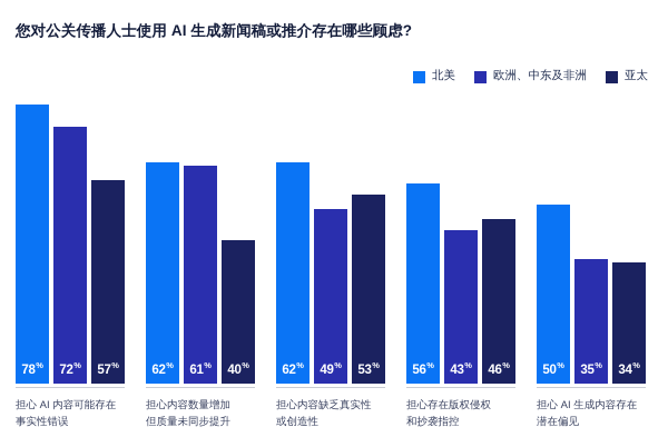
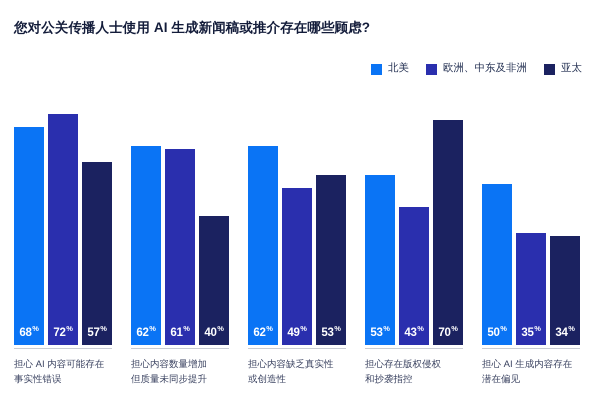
北美/担心 AI 内容可能存在事实性错误: 78 -> 68
北美/担心存在版权侵权和抄袭指控: 56 -> 53
亚太/担心存在版权侵权和抄袭指控: 46 -> 70
